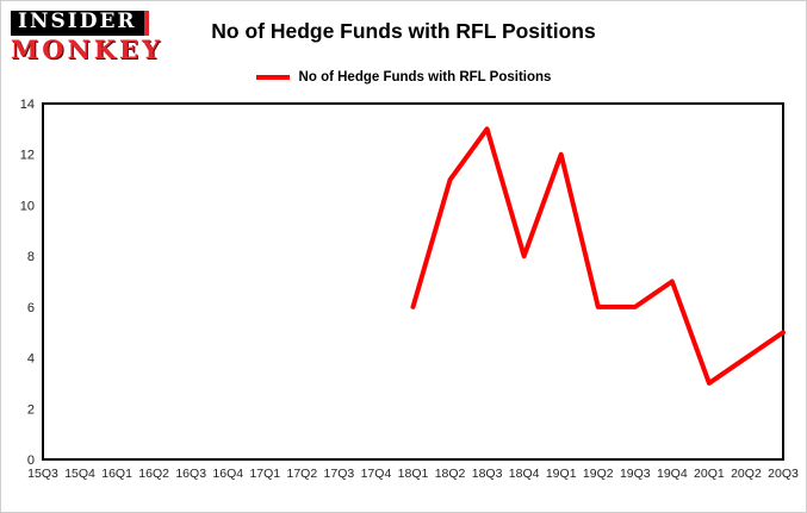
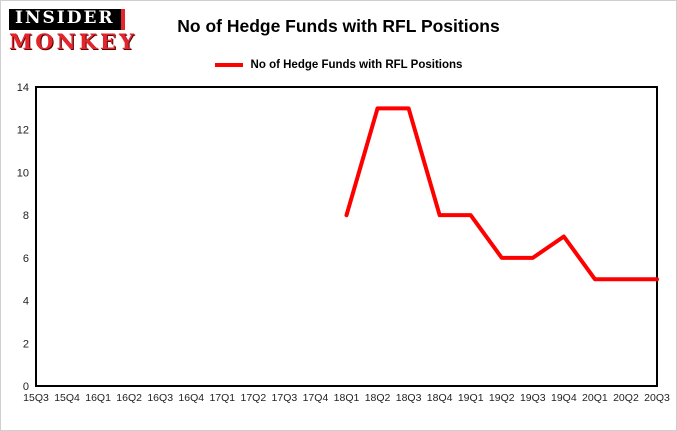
18Q1: 6 -> 8
18Q2: 11 -> 13
19Q1: 12 -> 8
20Q1: 3 -> 5
20Q2: 4 -> 5
